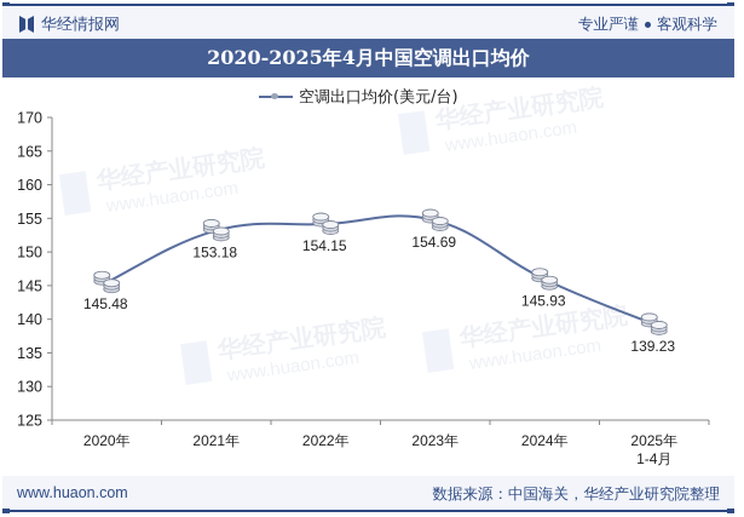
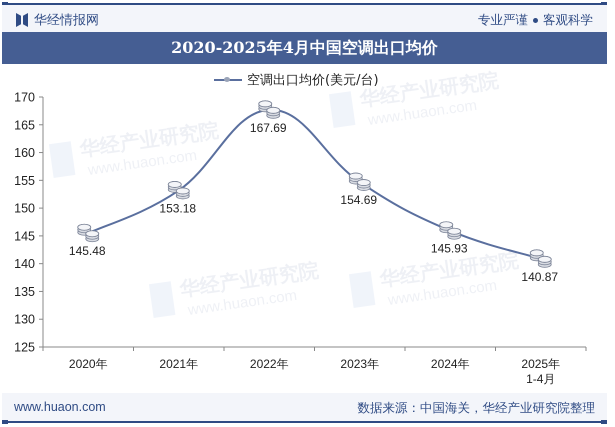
2022年: 154.15 -> 167.69
2025年 1-4月: 139.23 -> 140.87
